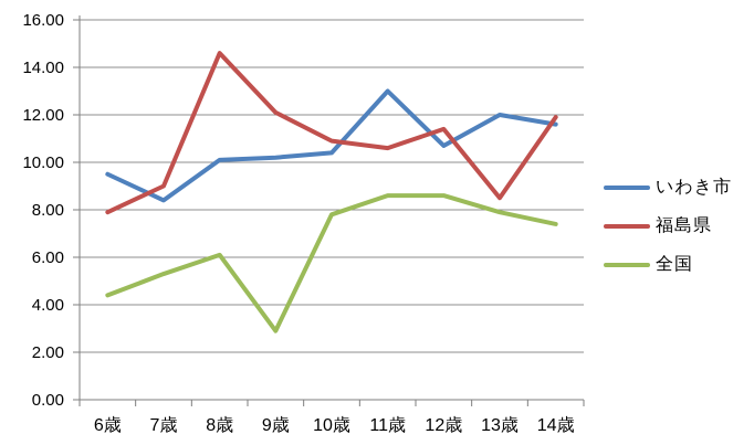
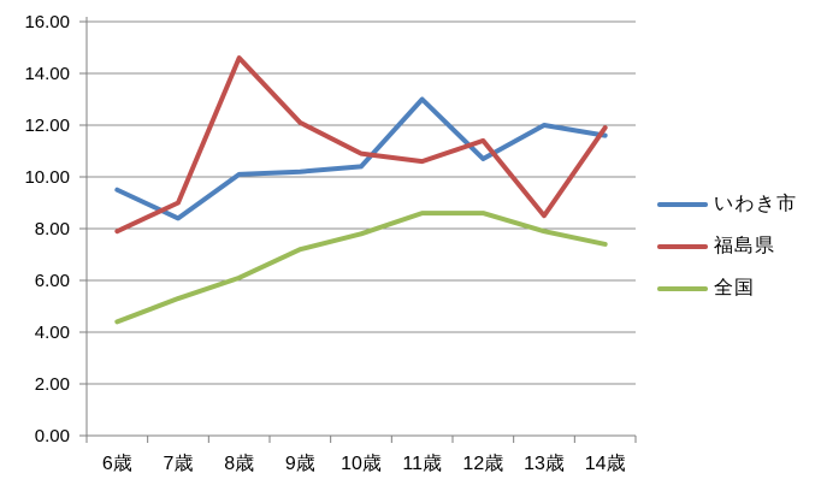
全国/9歳: 2.9 -> 7.2
